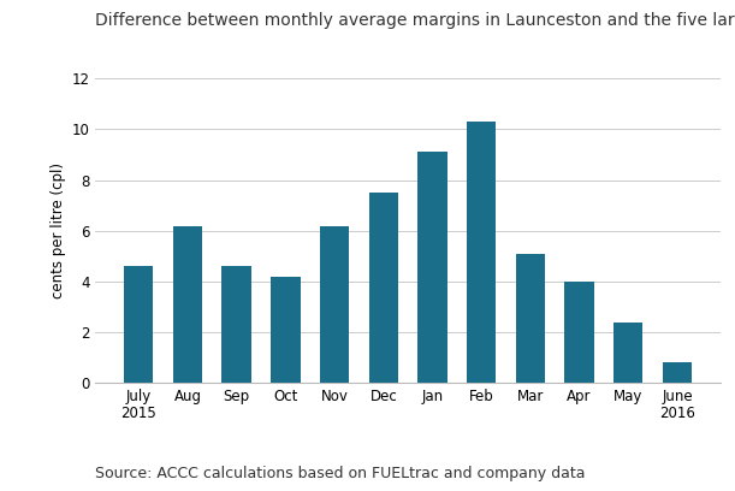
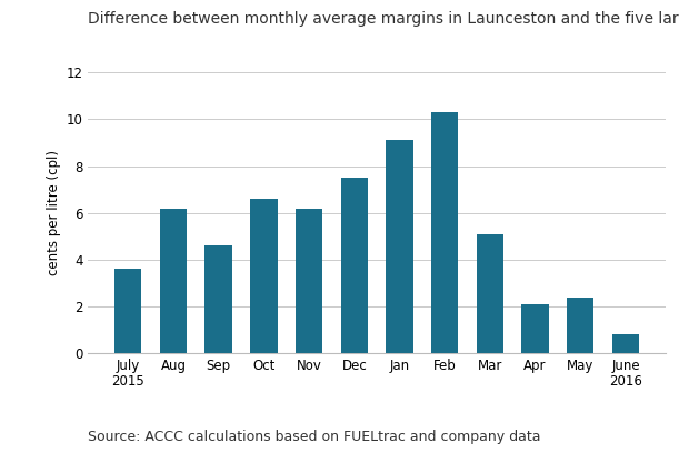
July 2015: 4.6 -> 3.6
Oct: 4.2 -> 6.6
Apr: 4.0 -> 2.1
